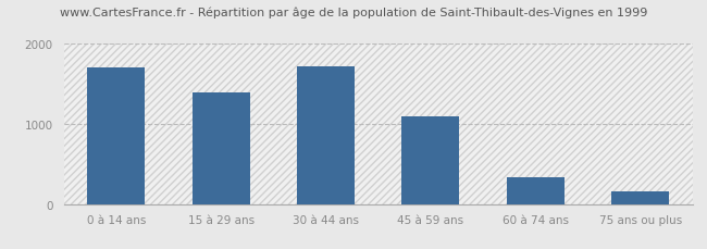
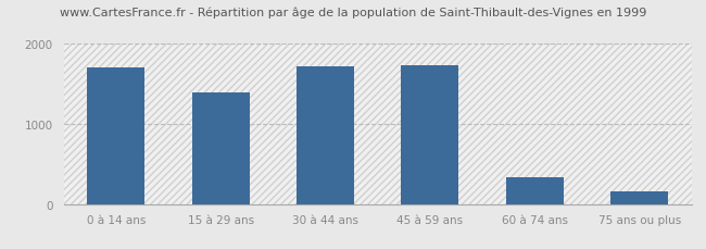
45 à 59 ans: 1100 -> 1740
